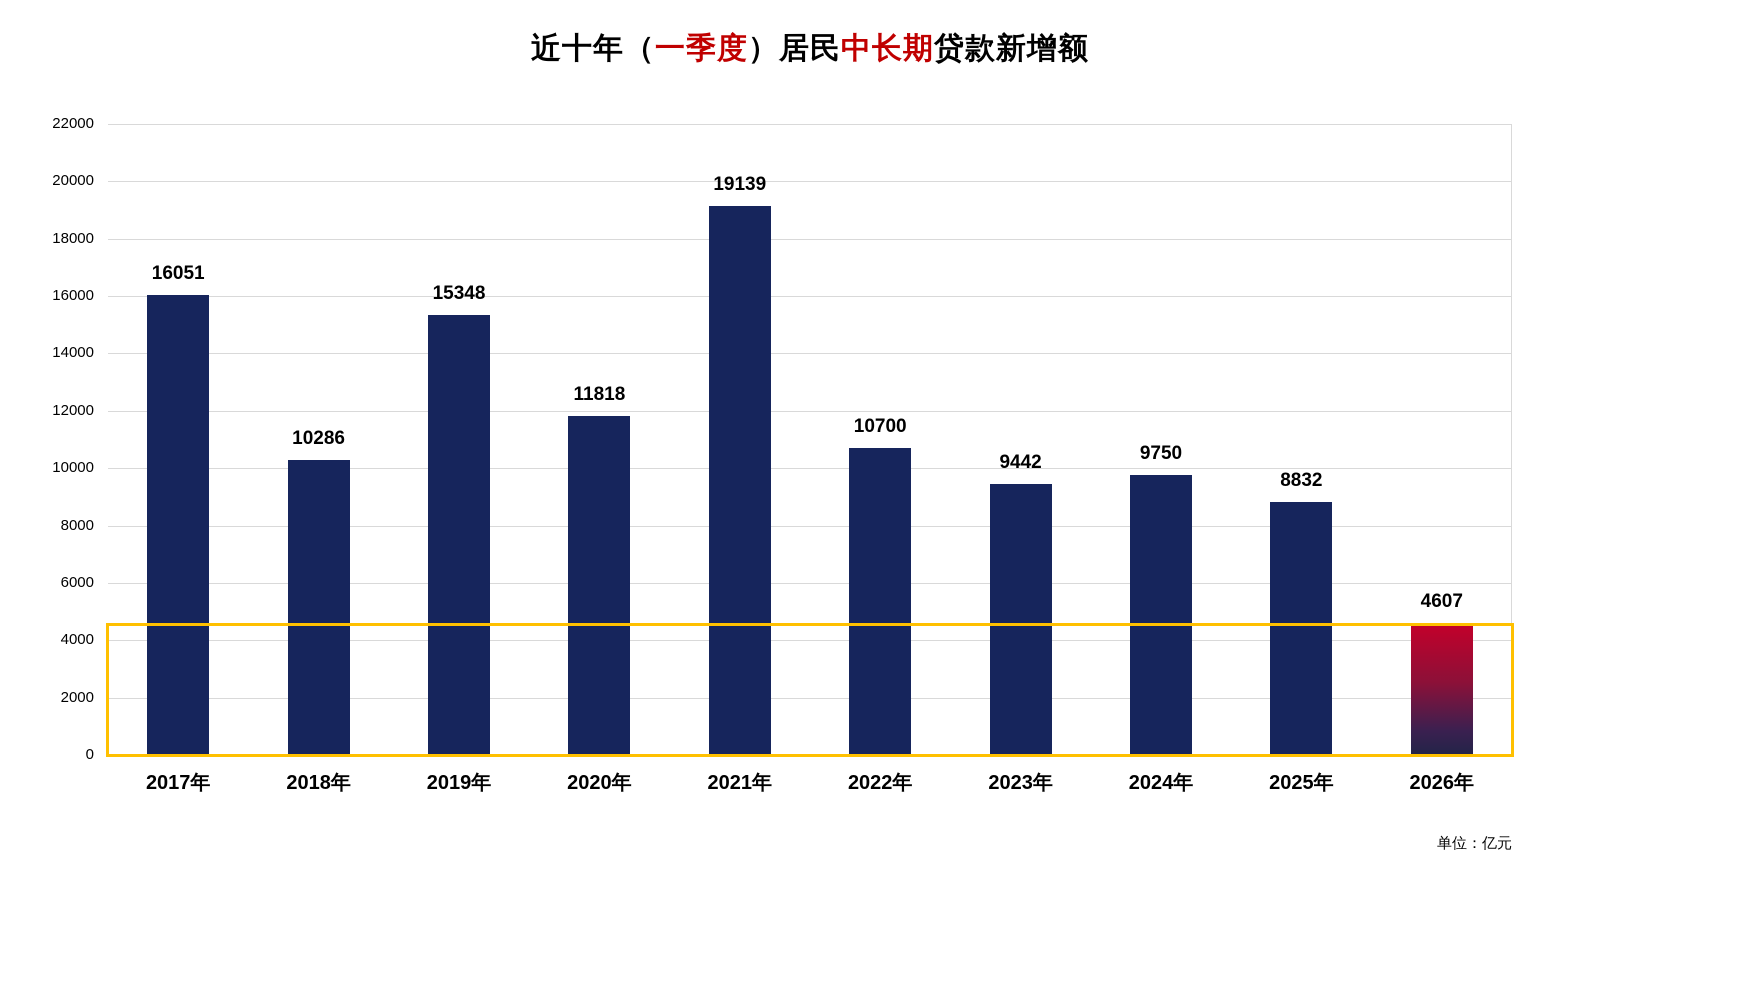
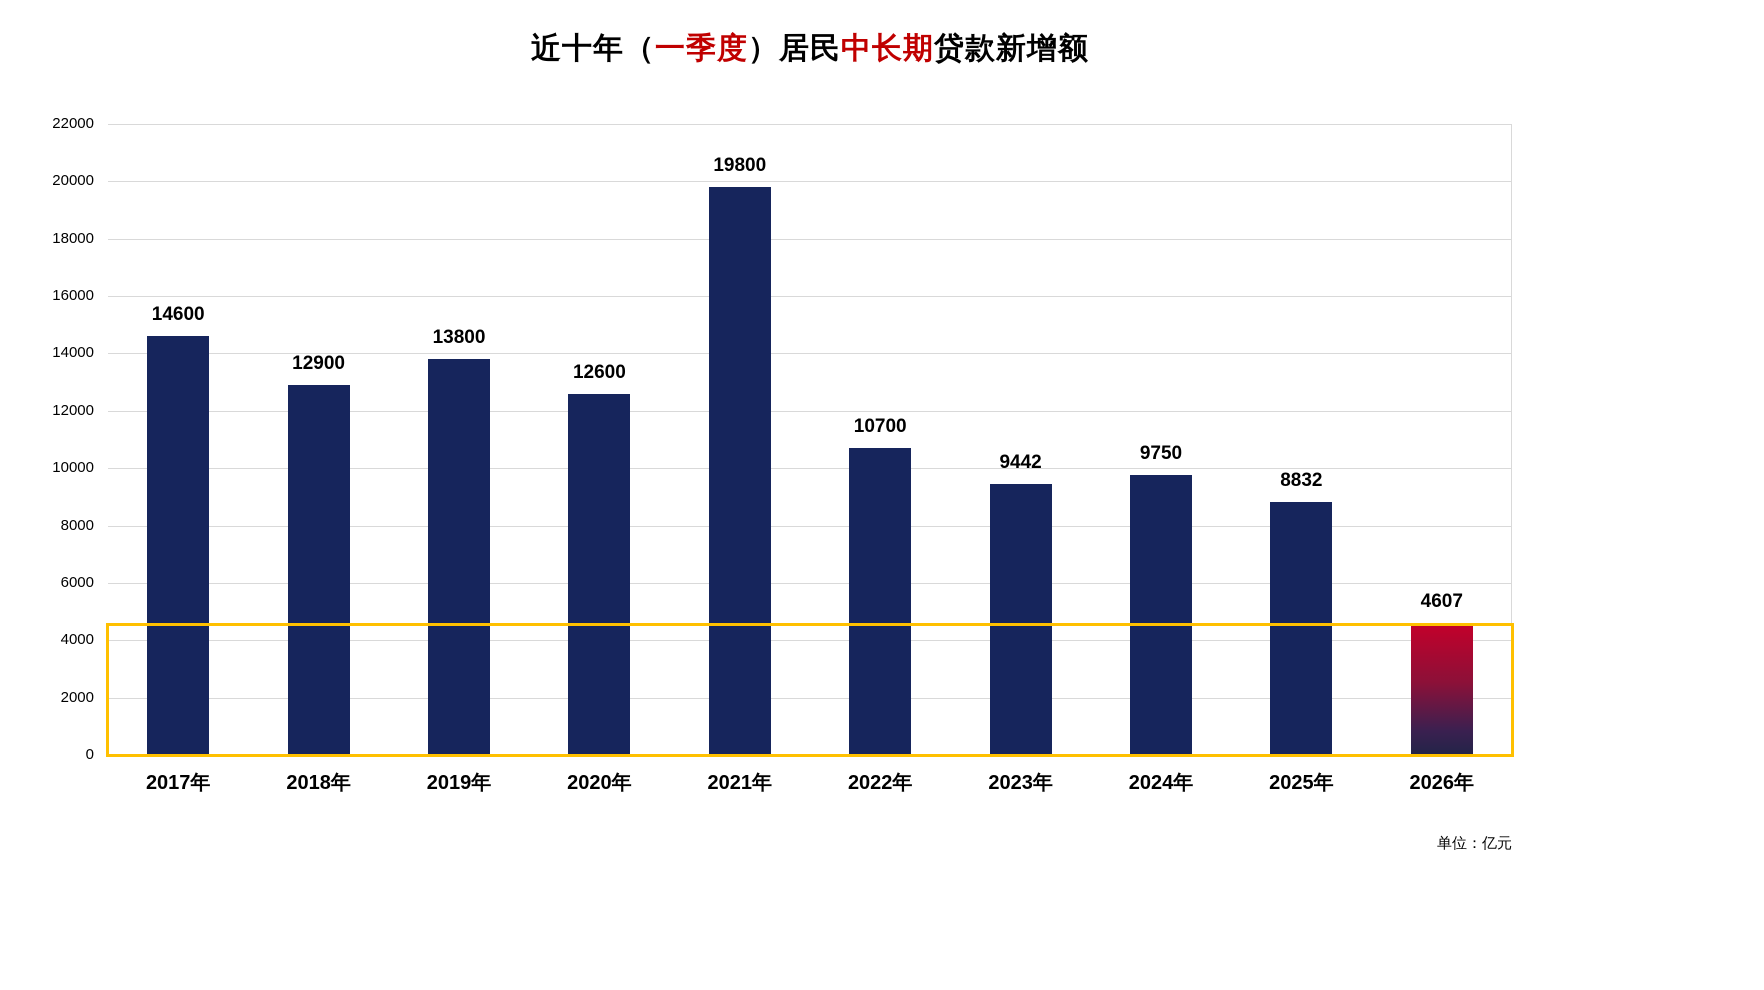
2017年: 16051 -> 14600
2018年: 10286 -> 12900
2019年: 15348 -> 13800
2020年: 11818 -> 12600
2021年: 19139 -> 19800
